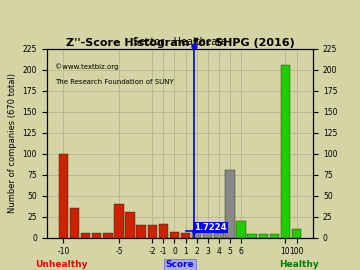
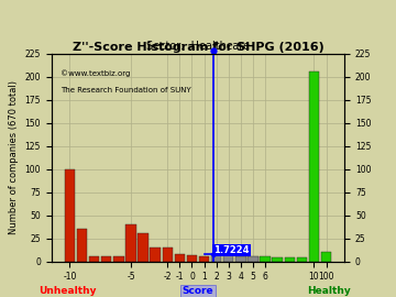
-1: 16 -> 8
5: 80 -> 5
6: 20 -> 5
